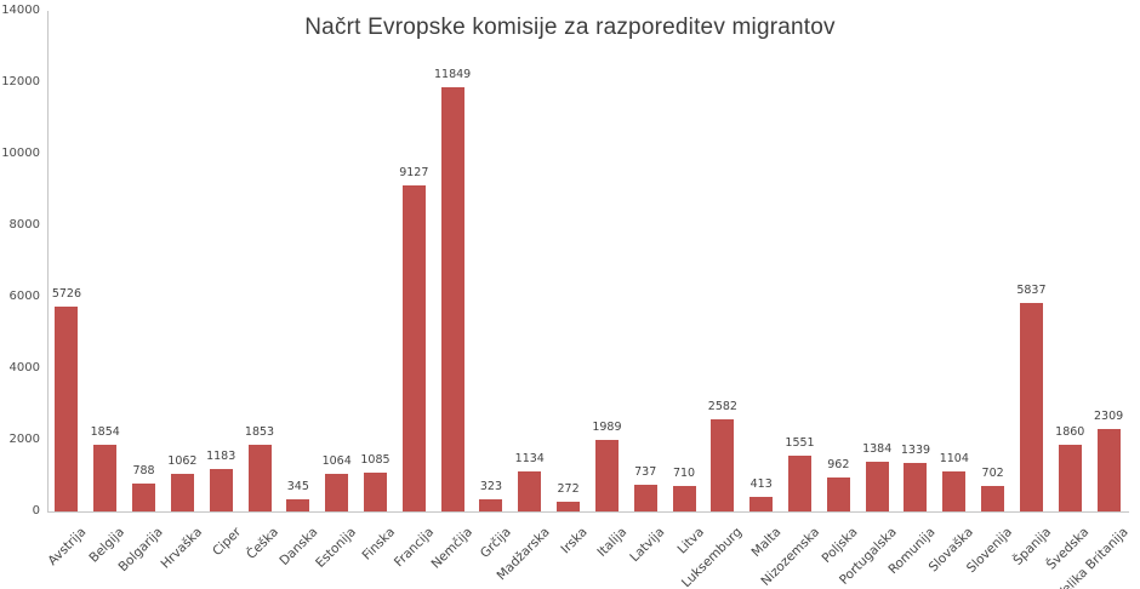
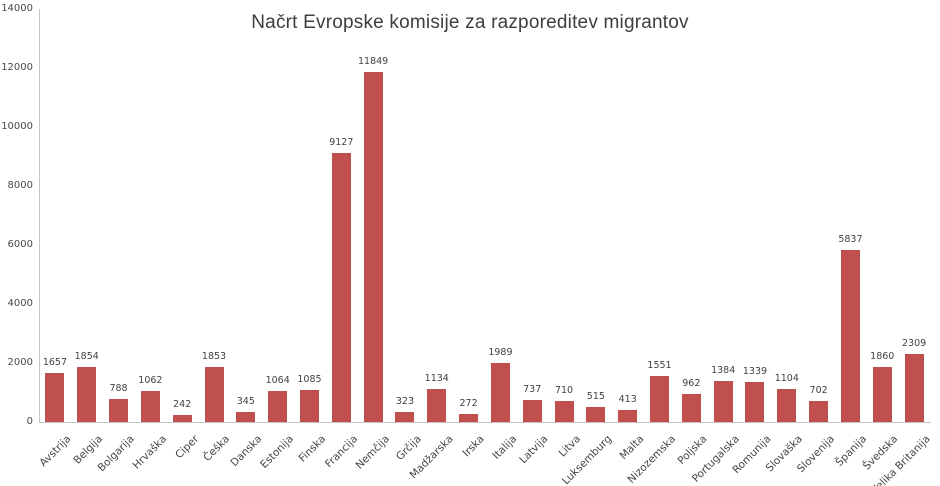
Avstrija: 5726 -> 1657
Ciper: 1183 -> 242
Luksemburg: 2582 -> 515
